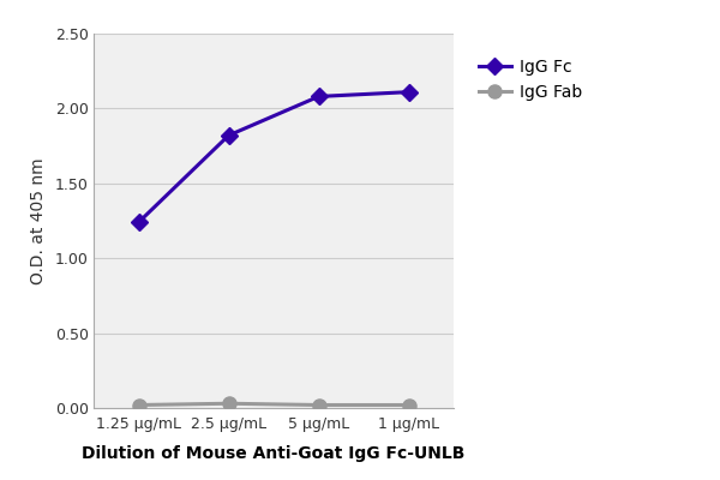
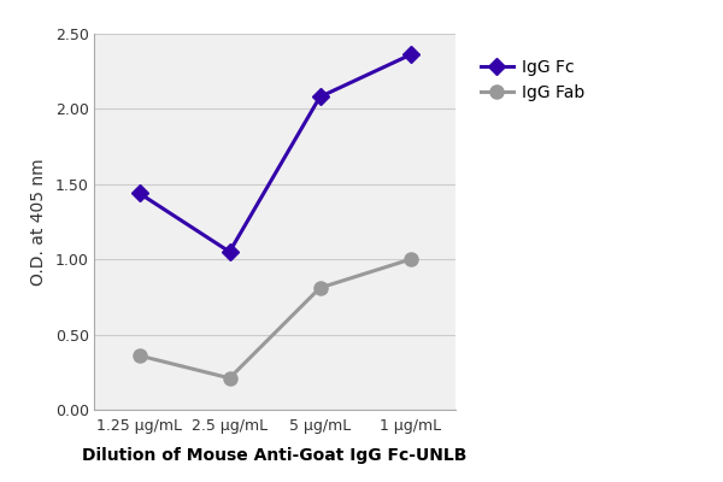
IgG Fc/1.25 μg/mL: 1.24 -> 1.44
IgG Fab/1.25 μg/mL: 0.02 -> 0.36
IgG Fc/2.5 μg/mL: 1.82 -> 1.05
IgG Fab/2.5 μg/mL: 0.03 -> 0.21
IgG Fab/5 μg/mL: 0.02 -> 0.81
IgG Fc/1 μg/mL: 2.11 -> 2.36
IgG Fab/1 μg/mL: 0.02 -> 1.00
